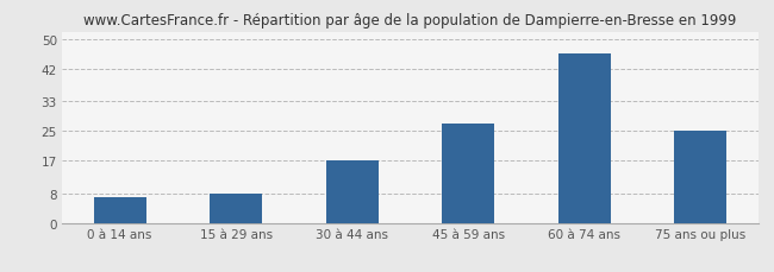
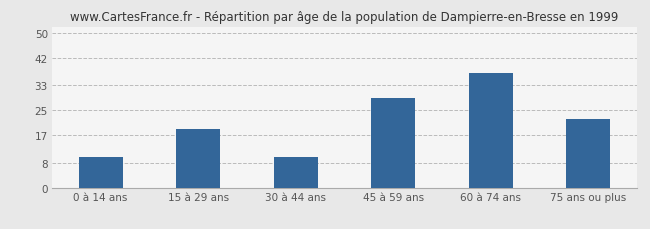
0 à 14 ans: 7 -> 10
15 à 29 ans: 8 -> 19
30 à 44 ans: 17 -> 10
45 à 59 ans: 27 -> 29
60 à 74 ans: 46 -> 37
75 ans ou plus: 25 -> 22
